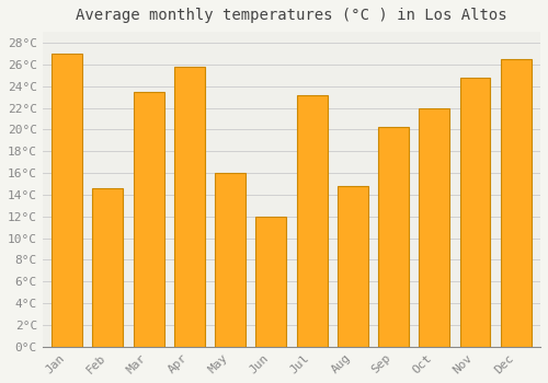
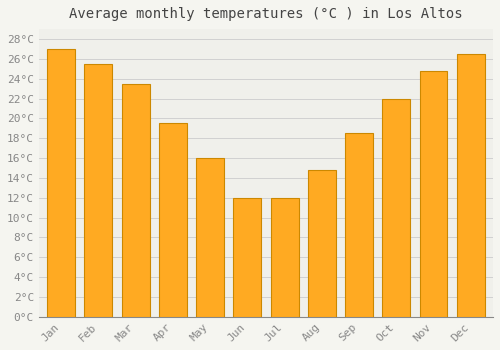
Feb: 14.6°C -> 25.5°C
Apr: 25.8°C -> 19.5°C
Jul: 23.2°C -> 12.0°C
Sep: 20.2°C -> 18.5°C
